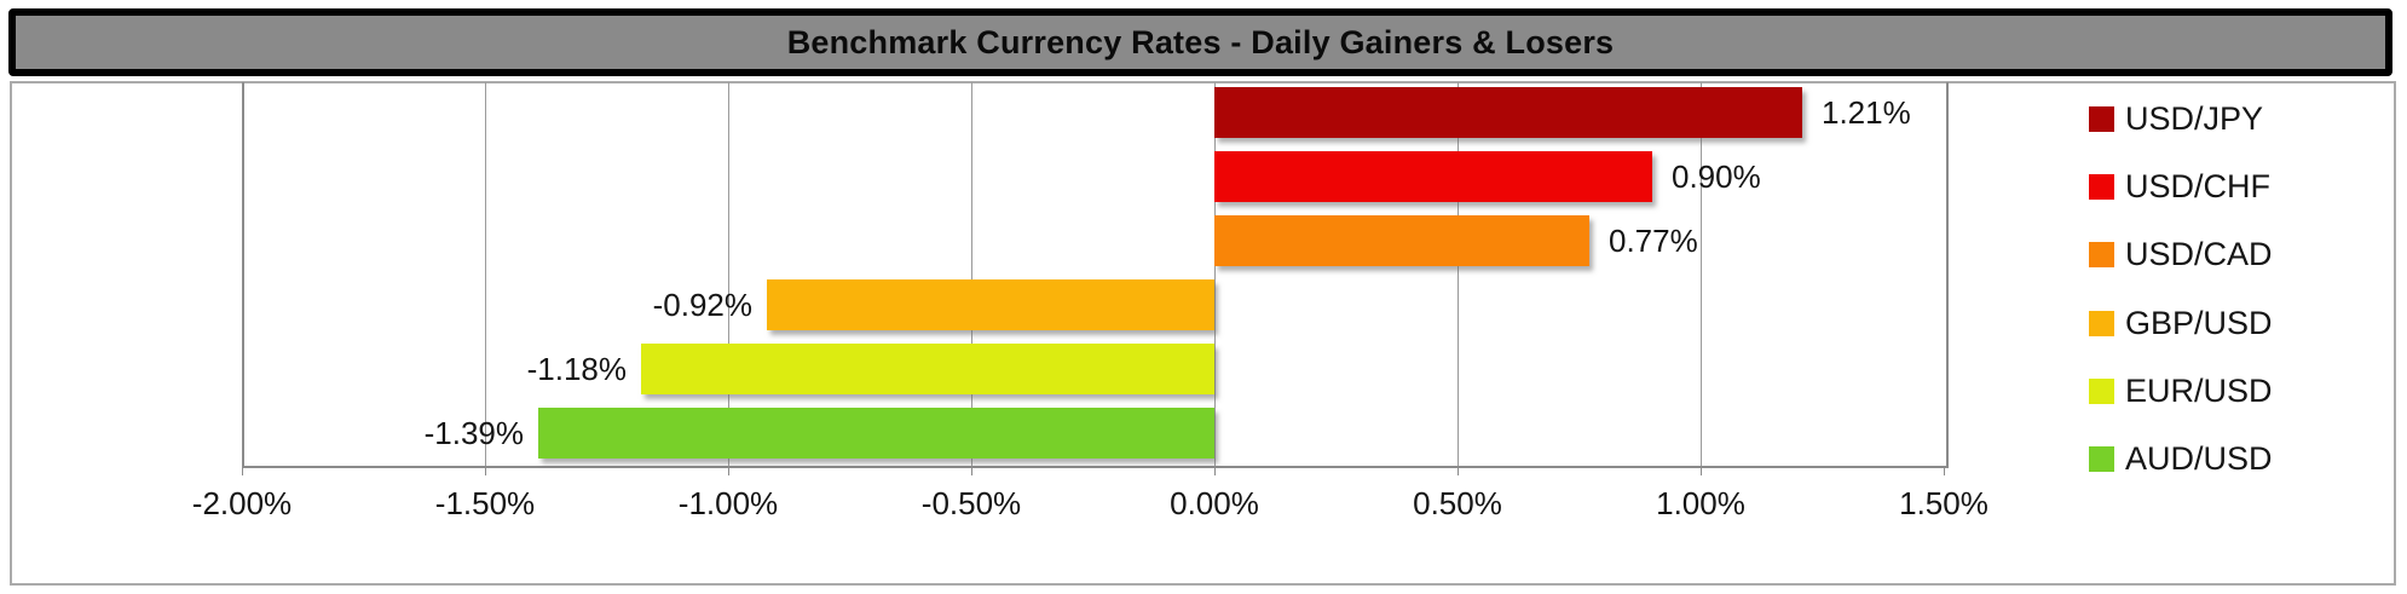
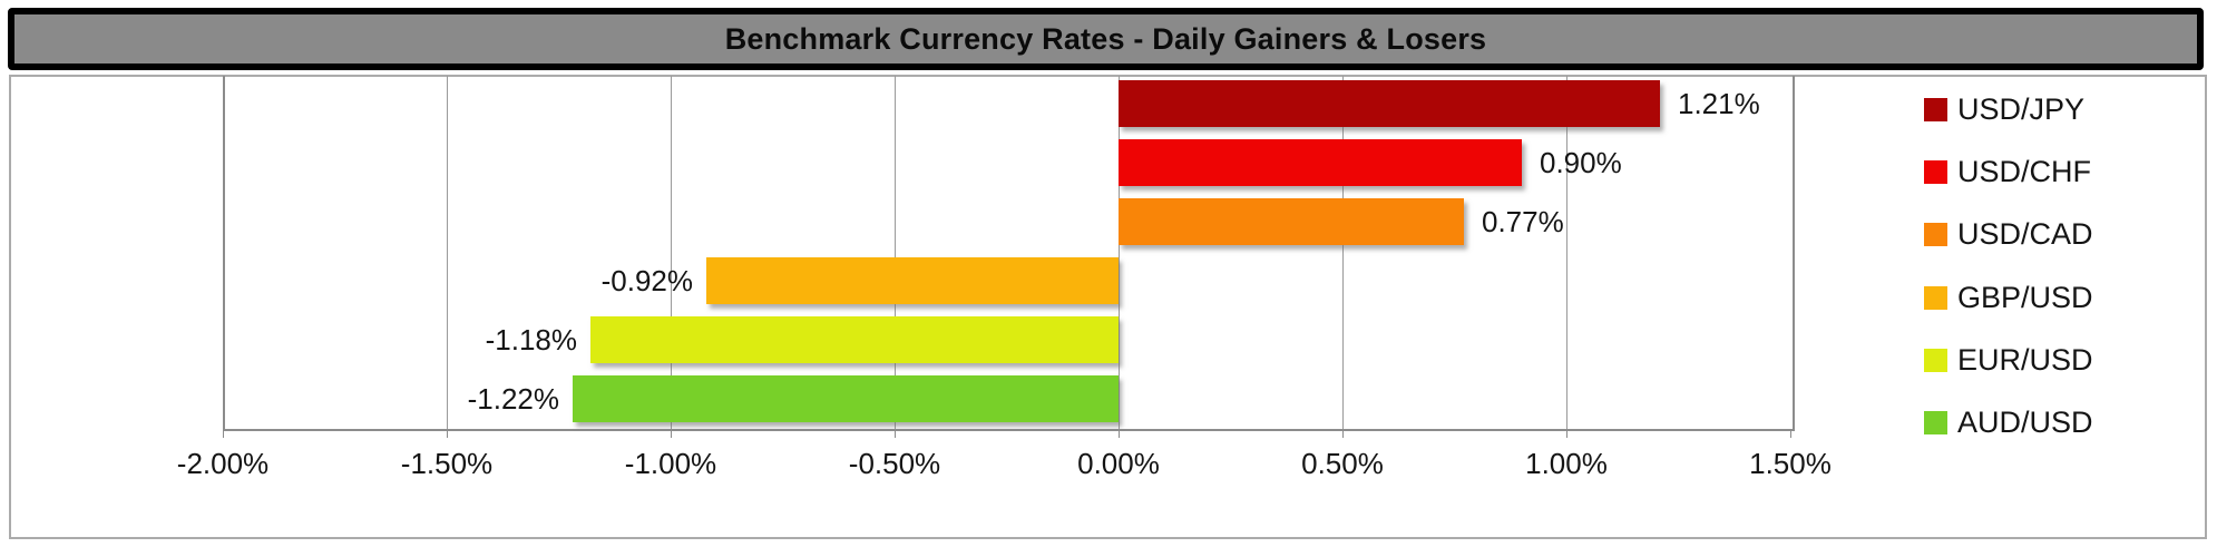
AUD/USD: -1.39% -> -1.22%
